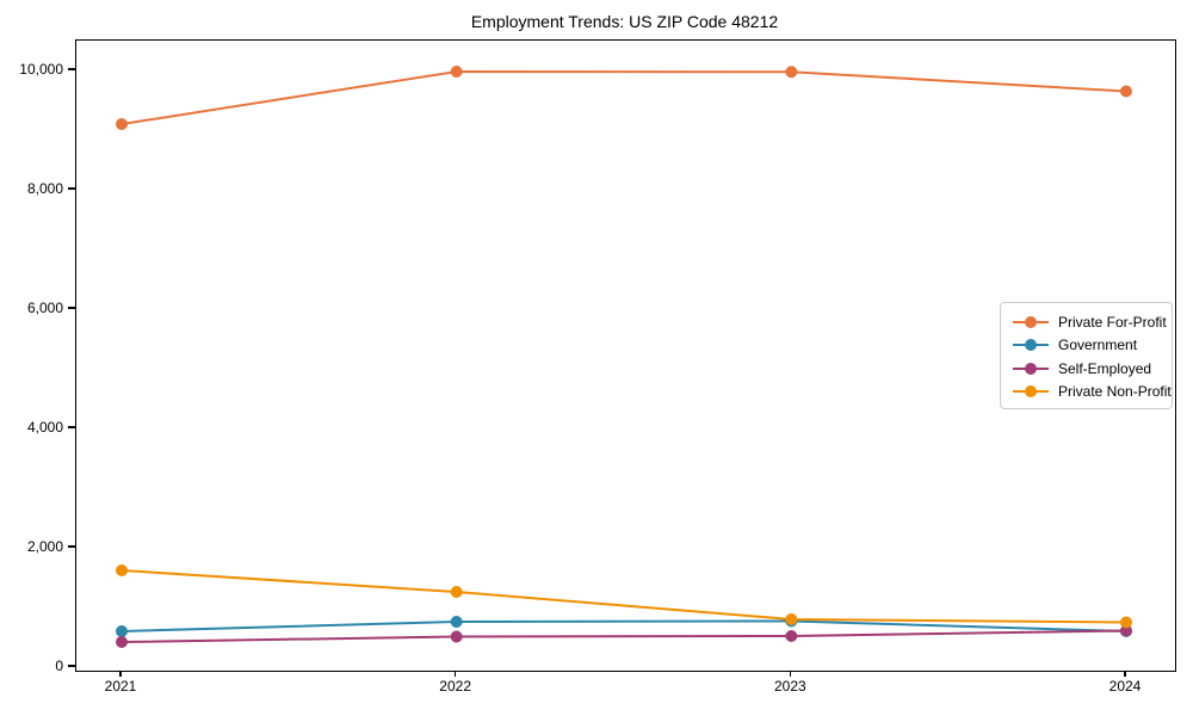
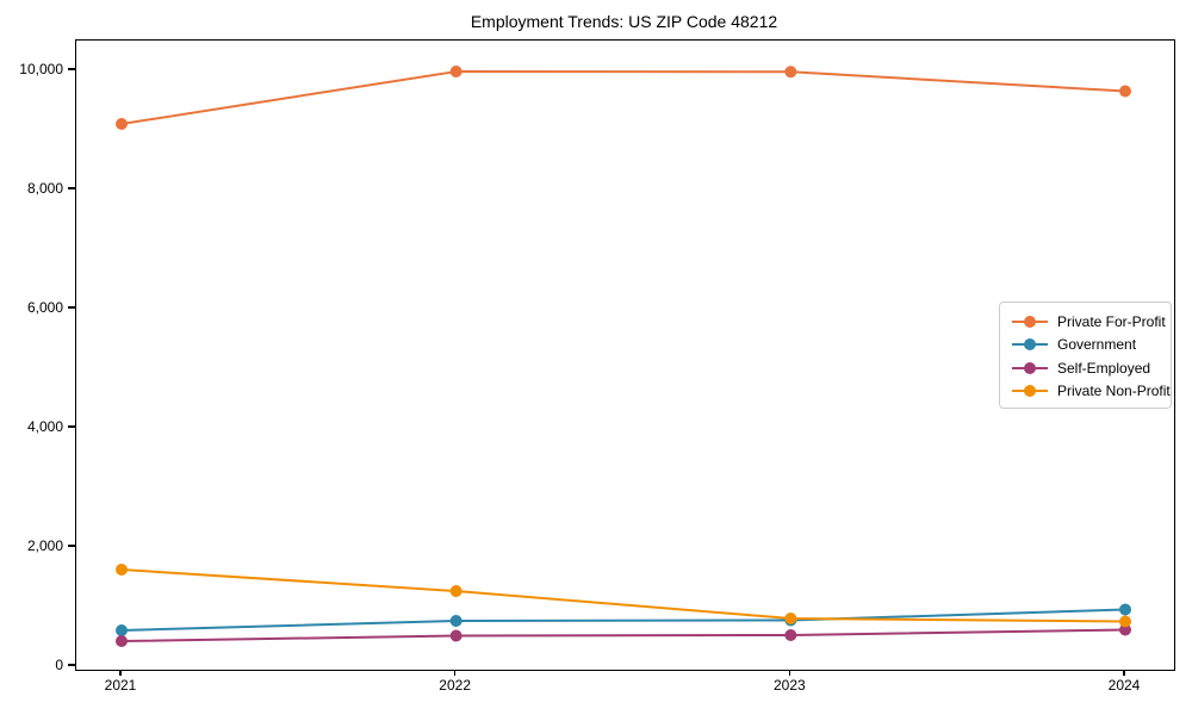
Government/2024: 600 -> 1000
